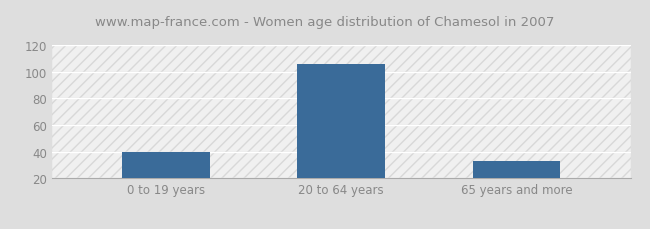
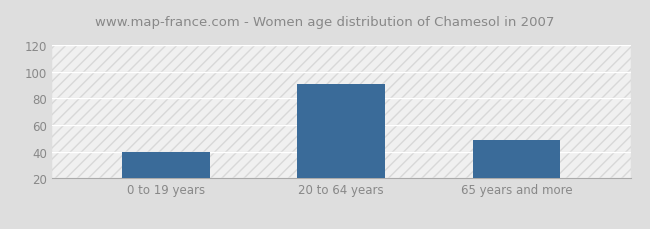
20 to 64 years: 106 -> 91
65 years and more: 33 -> 49
